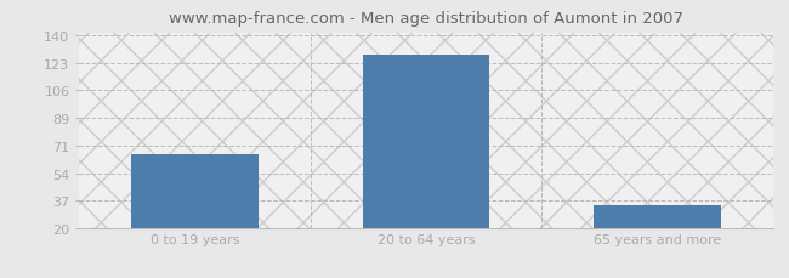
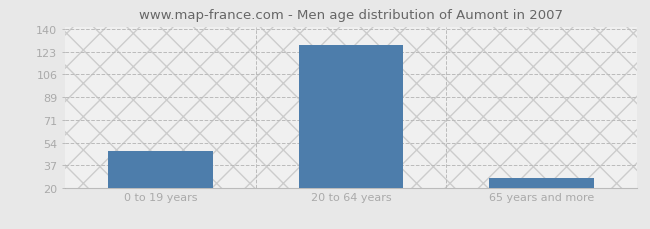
0 to 19 years: 66 -> 48
65 years and more: 34 -> 27
